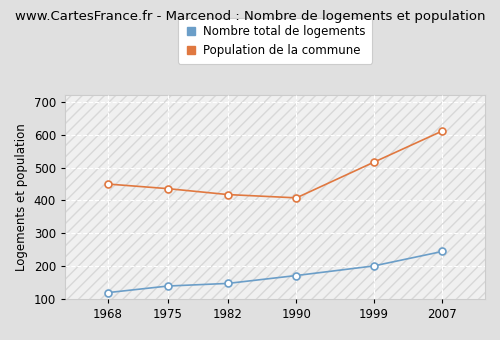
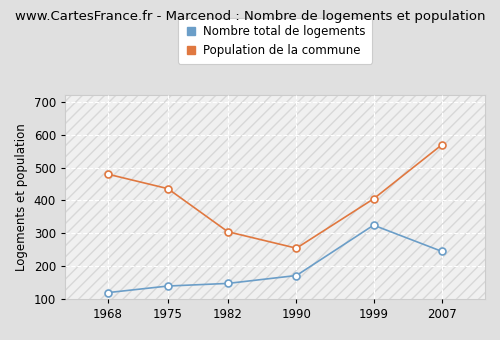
Population de la commune/1968: 450 -> 480
Population de la commune/1982: 418 -> 305
Population de la commune/1990: 408 -> 255
Nombre total de logements/1999: 201 -> 325
Population de la commune/1999: 516 -> 405
Population de la commune/2007: 611 -> 570
